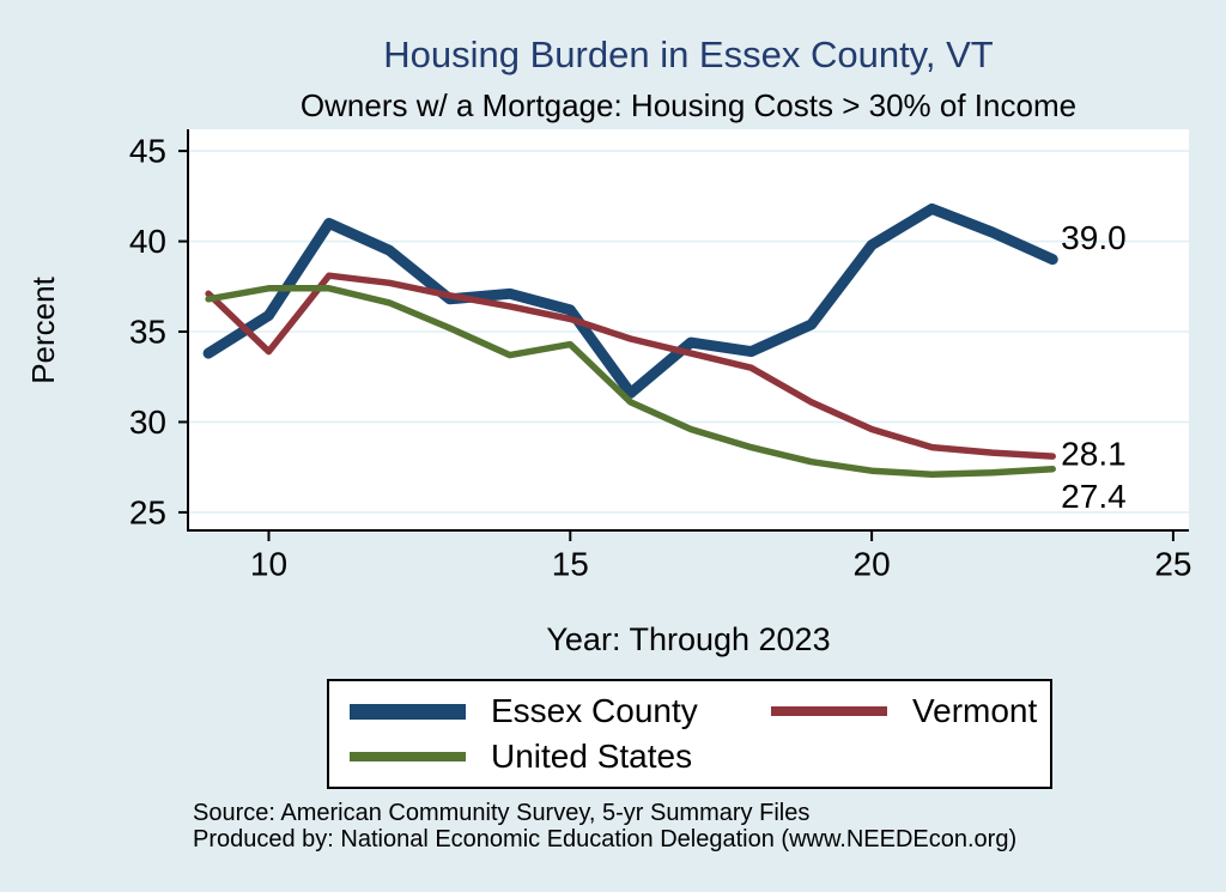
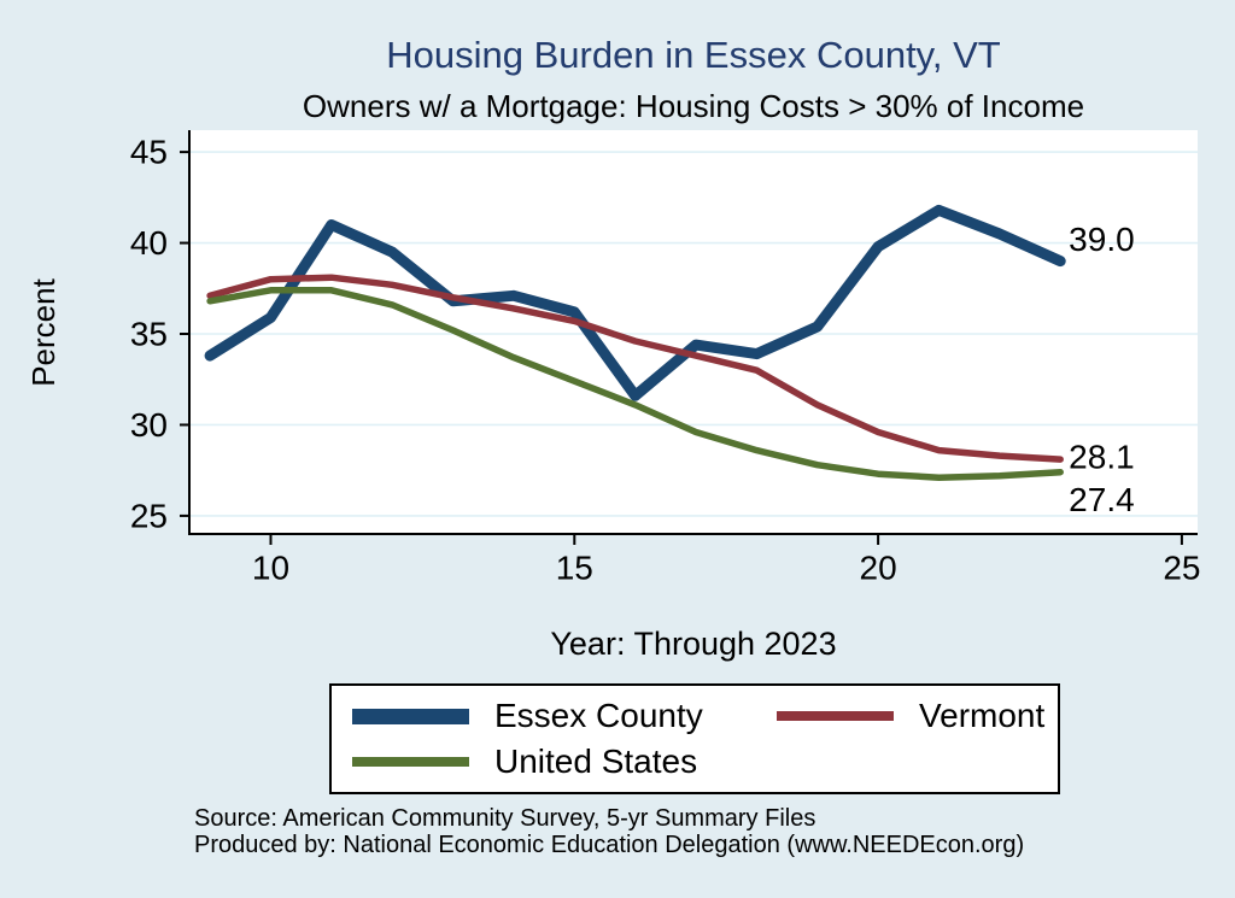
Vermont/10: 33.9 -> 38.0
United States/15: 34.3 -> 32.4
